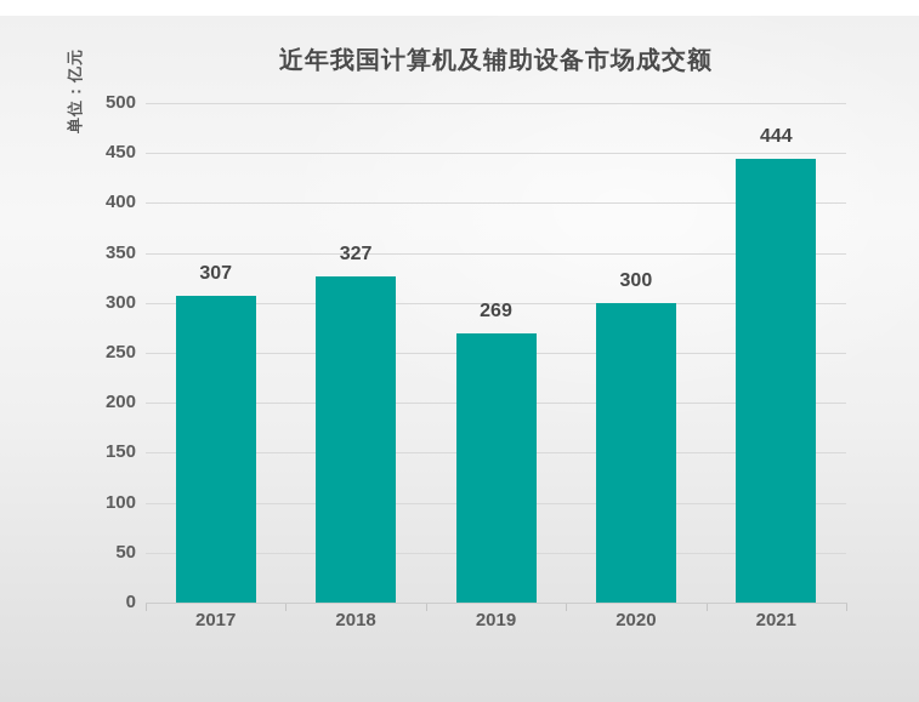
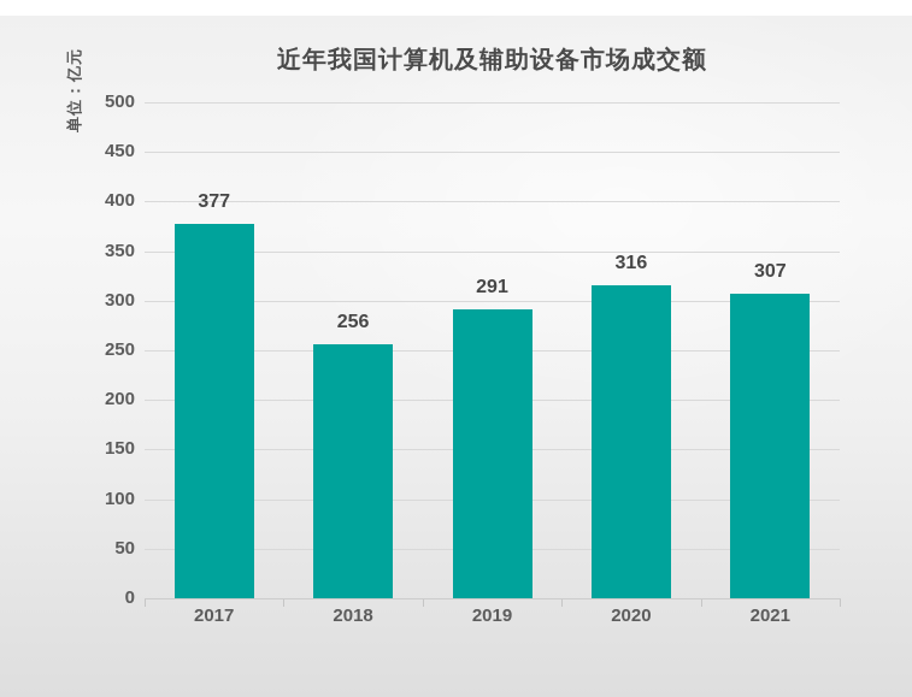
2017: 307 -> 377
2018: 327 -> 256
2019: 269 -> 291
2020: 300 -> 316
2021: 444 -> 307
